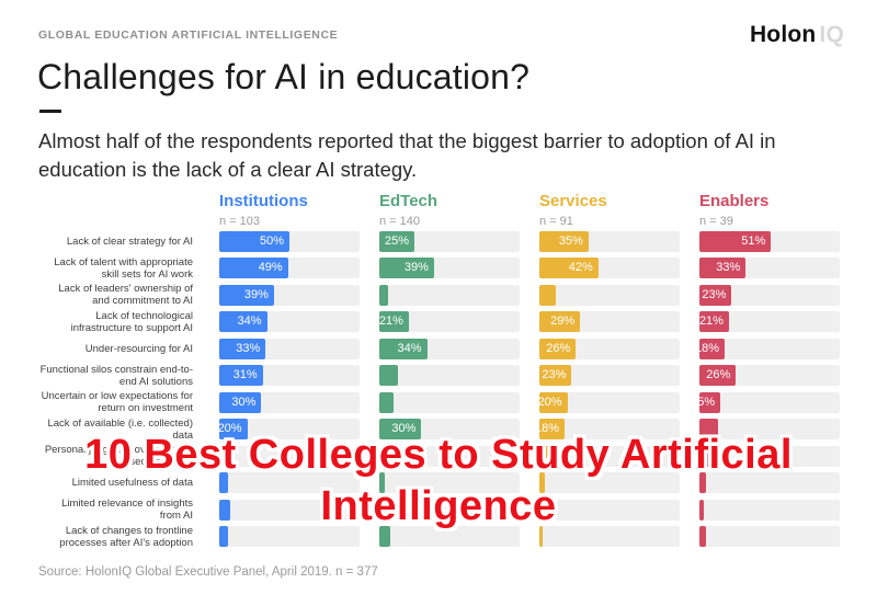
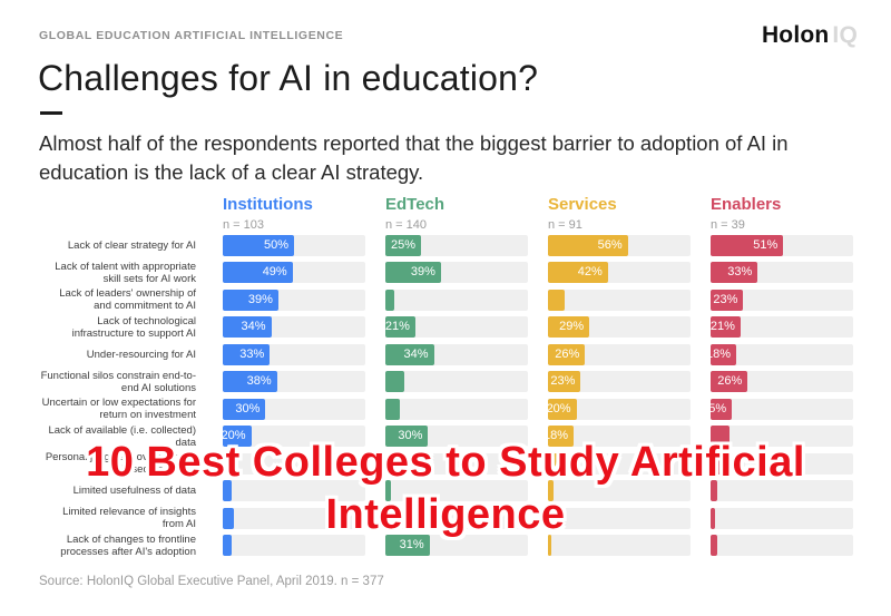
Services/Lack of clear strategy for AI: 35% -> 56%
Institutions/Functional silos constrain end-to-end AI solutions: 31% -> 38%
EdTech/Lack of changes to frontline processes after AI's adoption: 8% -> 31%
